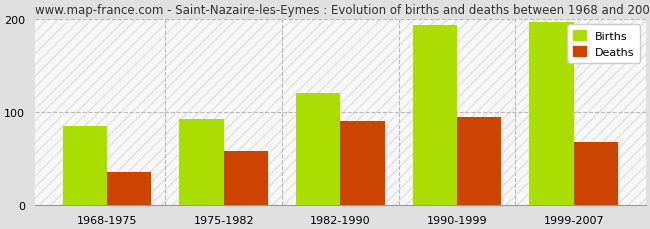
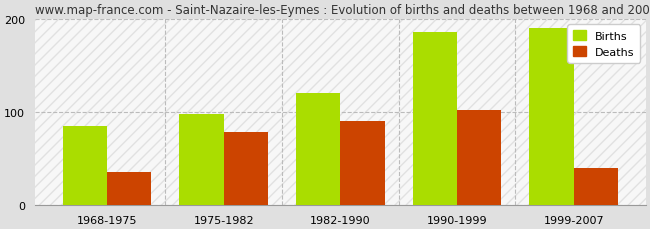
Births/1975-1982: 92 -> 98
Deaths/1975-1982: 58 -> 78
Births/1990-1999: 193 -> 186
Deaths/1990-1999: 95 -> 102
Births/1999-2007: 196 -> 190
Deaths/1999-2007: 68 -> 40
